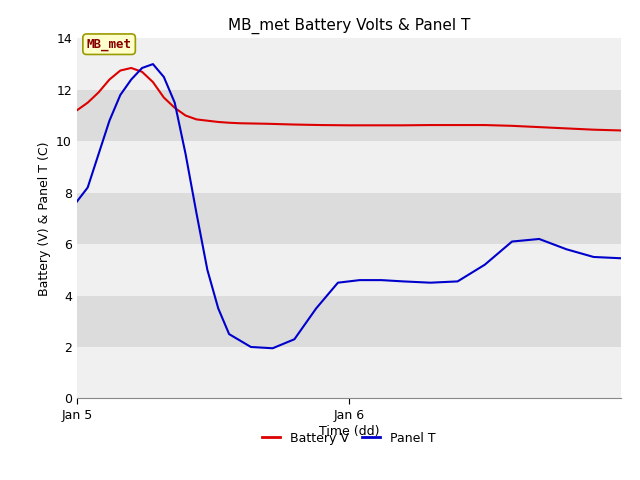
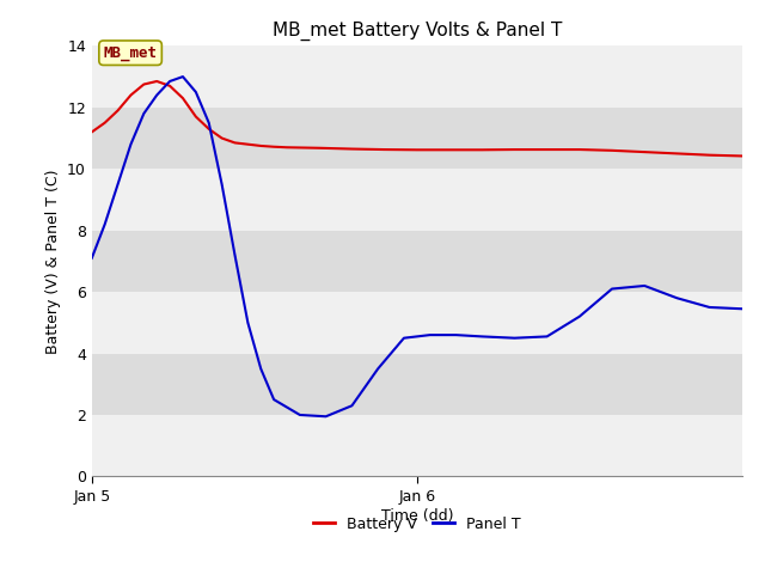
Panel T/Jan 5: 7.65 -> 7.10
